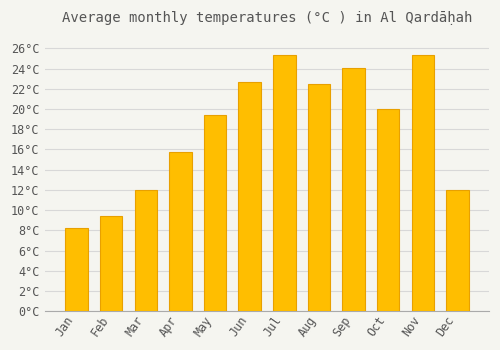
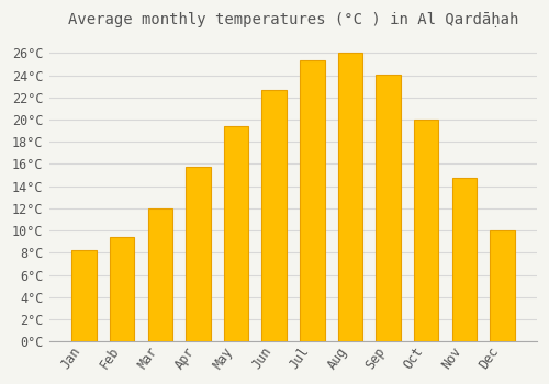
Aug: 22.5°C -> 26.0°C
Nov: 25.3°C -> 14.8°C
Dec: 12.0°C -> 10.0°C
